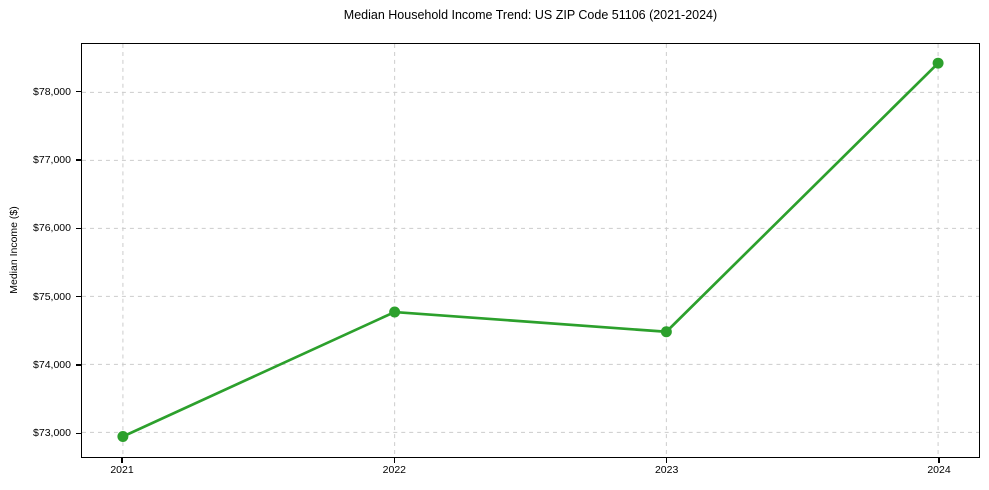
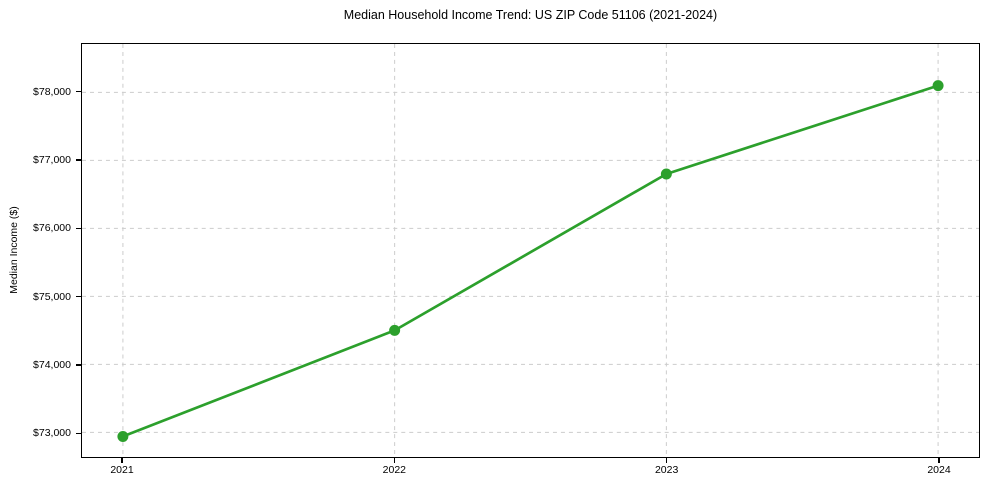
2022: $74800 -> $74500
2023: $74500 -> $76800
2024: $78400 -> $78100
